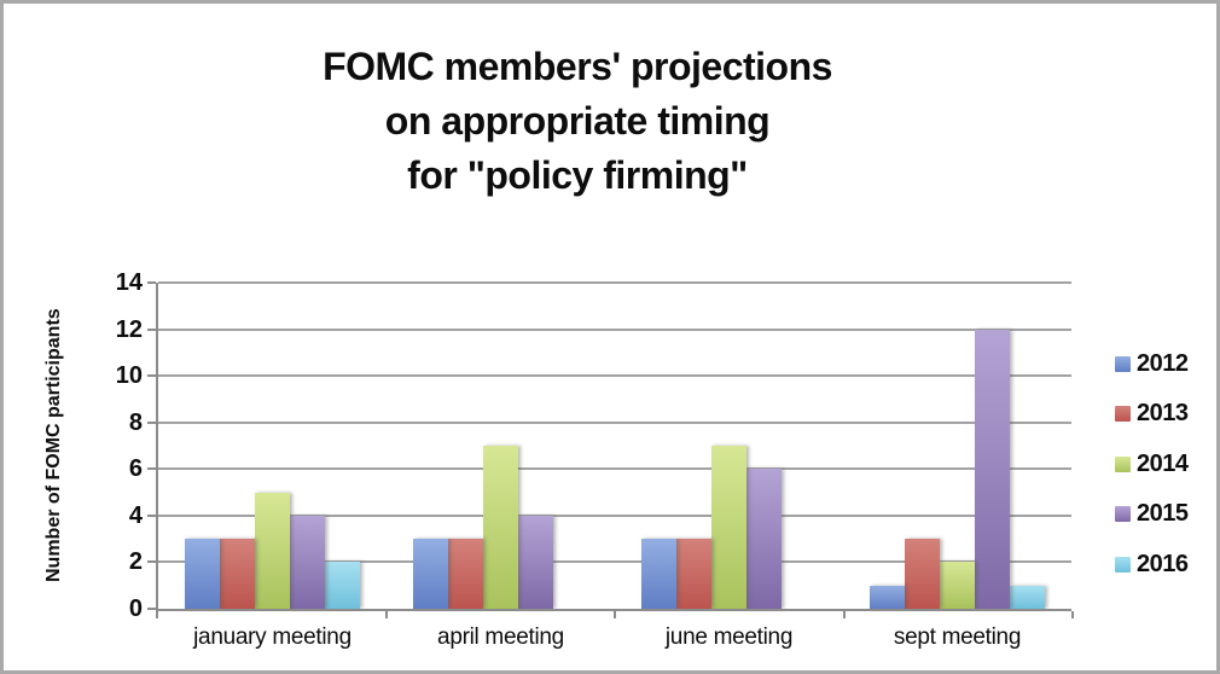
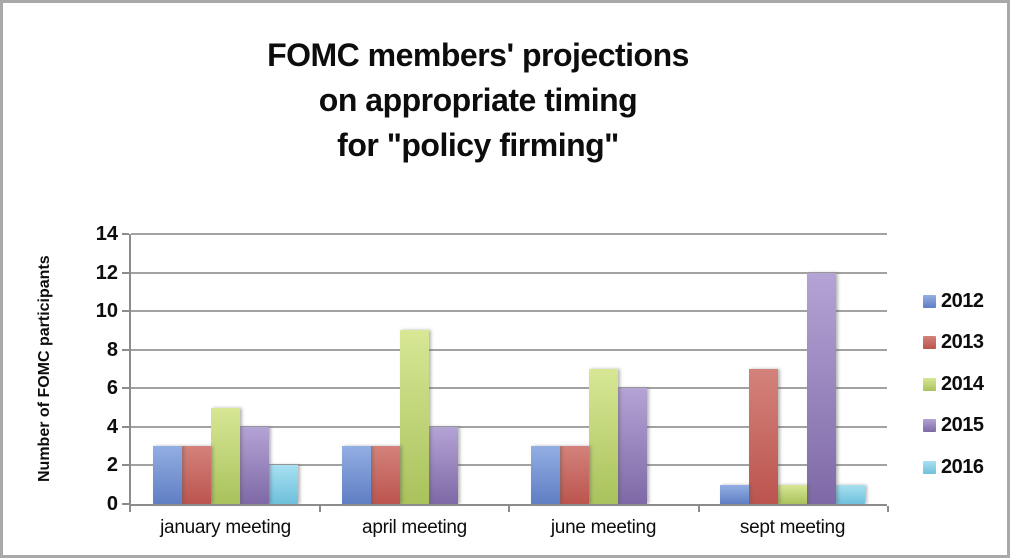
2014/april meeting: 7 -> 9
2013/sept meeting: 3 -> 7
2014/sept meeting: 2 -> 1
